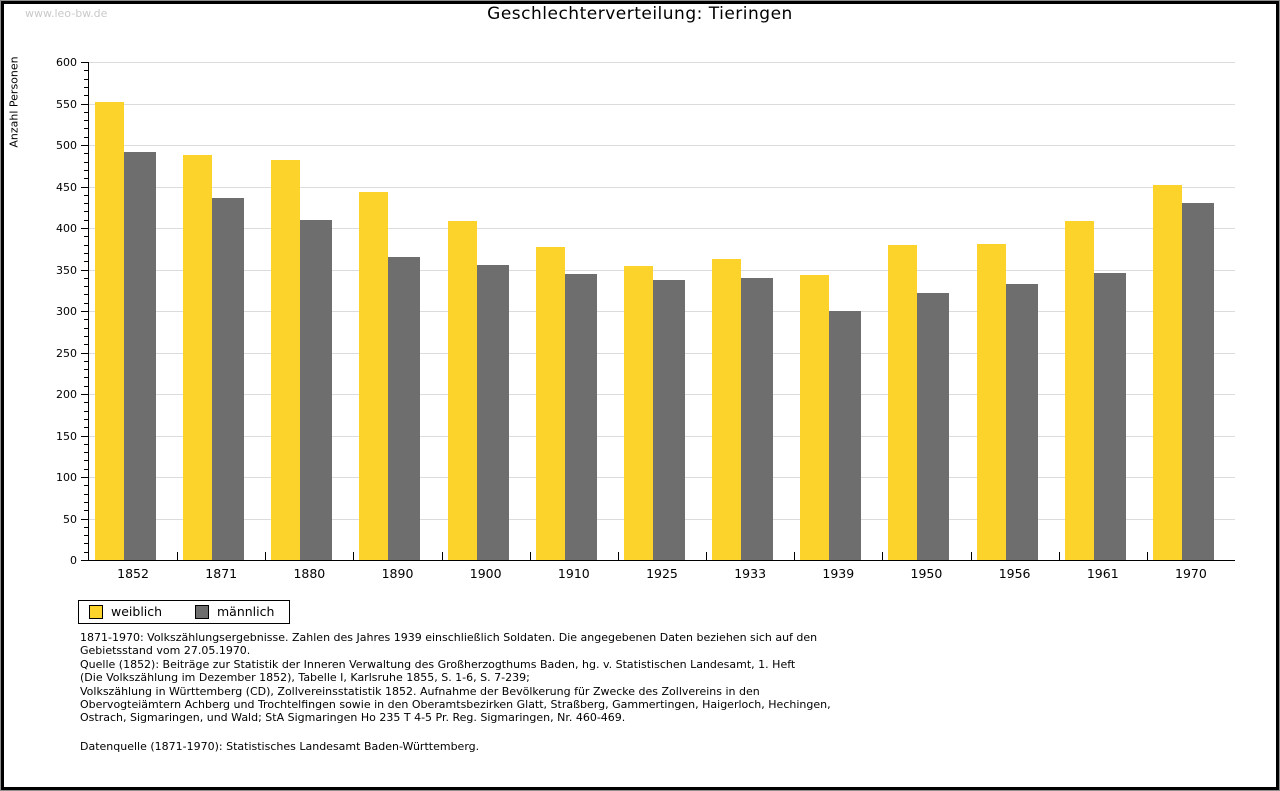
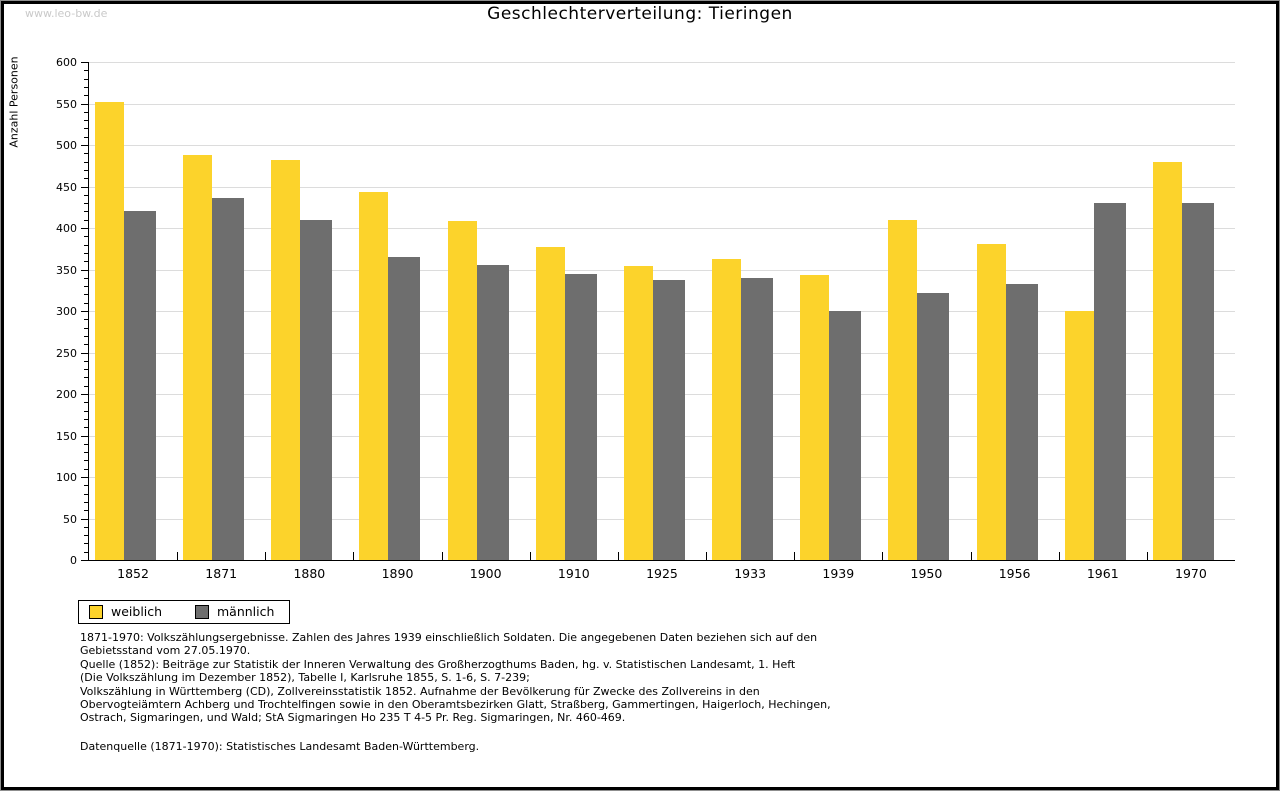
männlich/1852: 490 -> 420
weiblich/1950: 380 -> 410
weiblich/1961: 410 -> 300
männlich/1961: 350 -> 430
weiblich/1970: 450 -> 480
